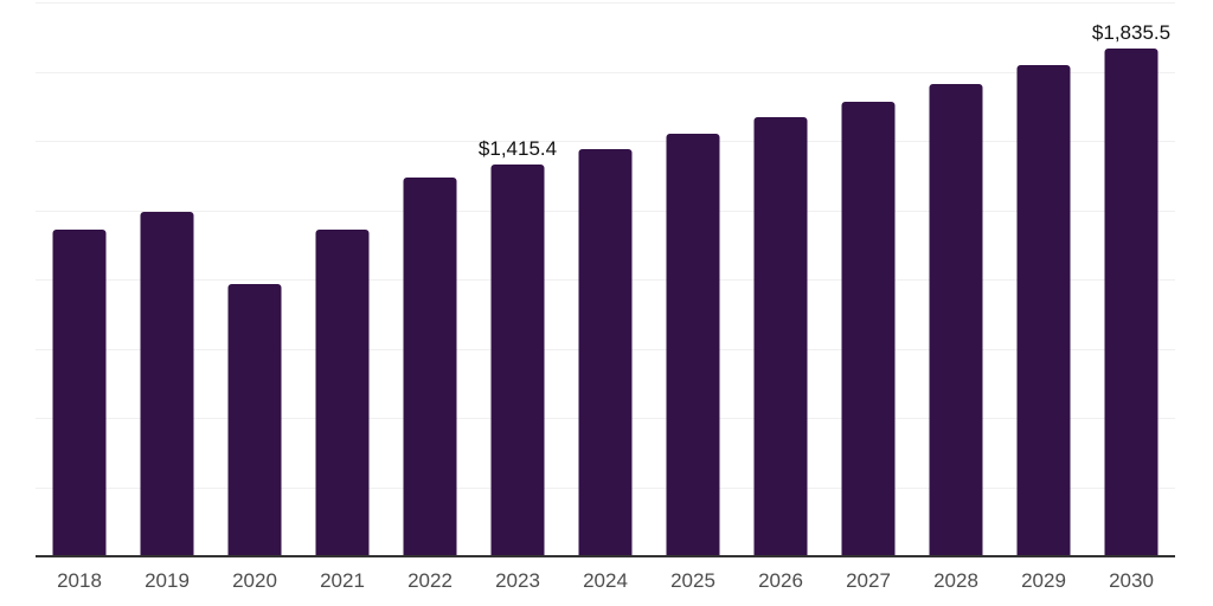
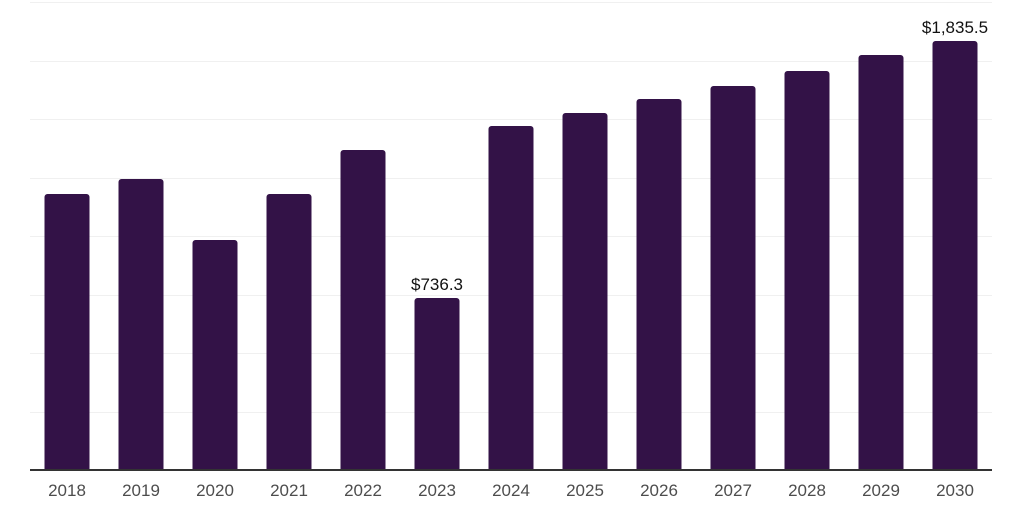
2023: $1,415.4 -> $736.3
